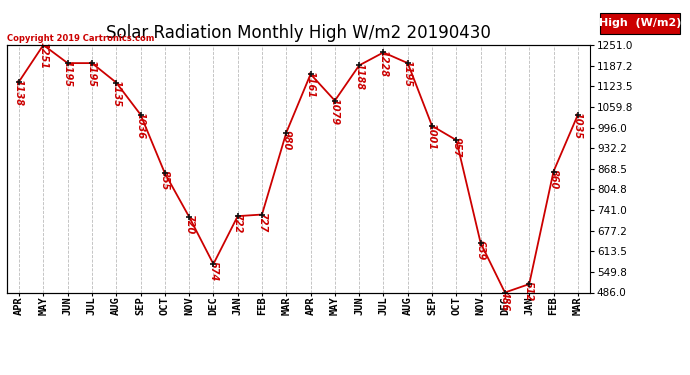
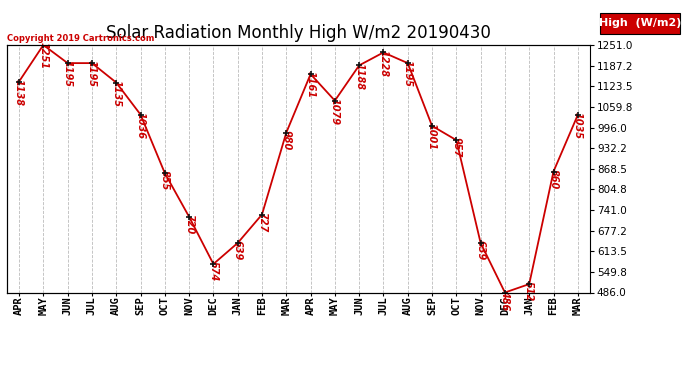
JAN: 722 -> 639
